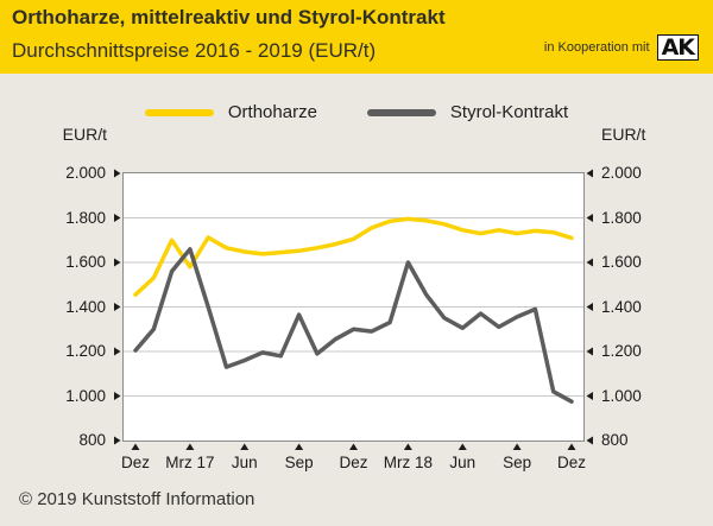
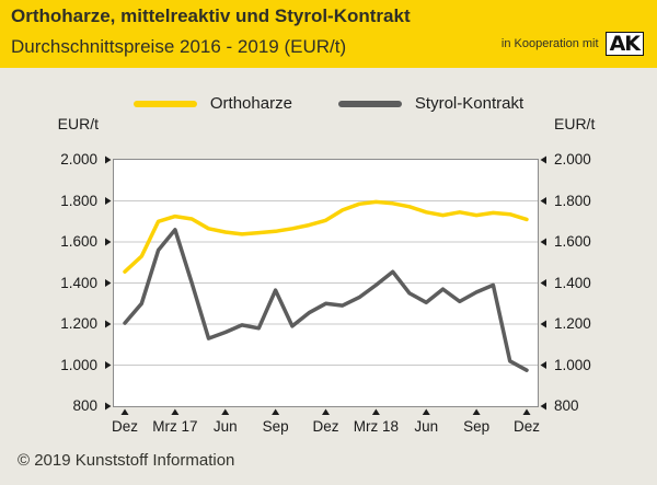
Orthoharze/Mrz 17: 1580 -> 1720
Styrol-Kontrakt/Mrz 18: 1600 -> 1390
